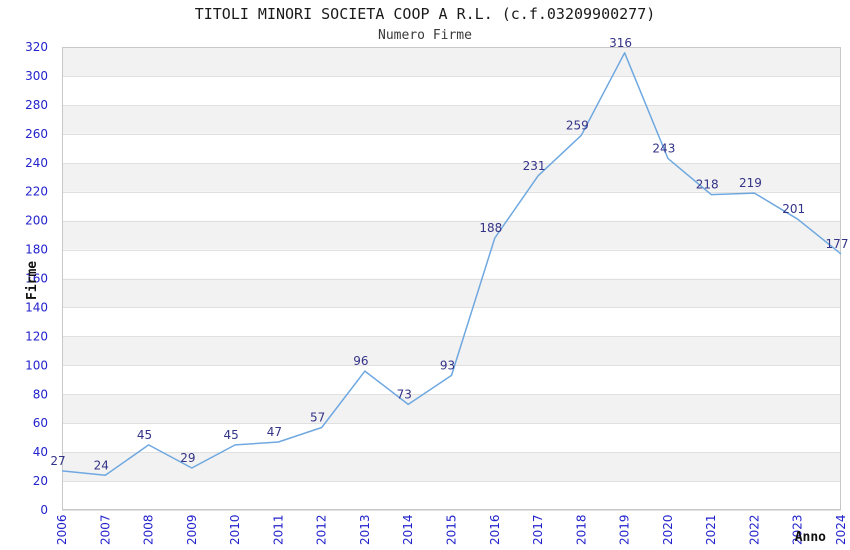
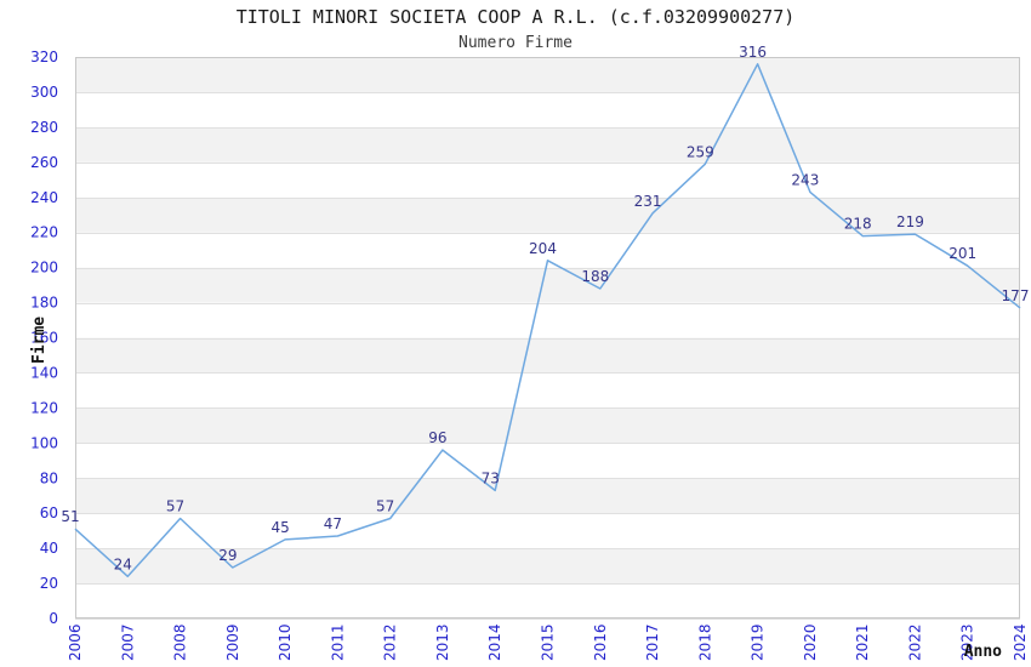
2006: 27 -> 51
2008: 45 -> 57
2015: 93 -> 204
